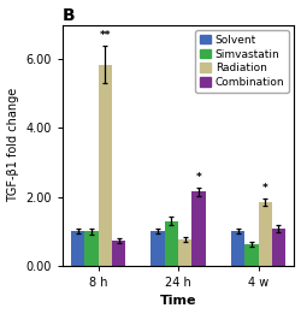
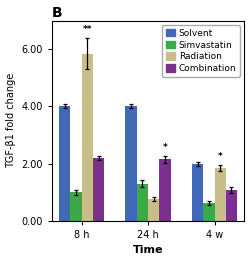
Solvent/8 h: 1 -> 4
Combination/8 h: 0.72 -> 2.20
Solvent/24 h: 1 -> 4
Solvent/4 w: 1 -> 2
